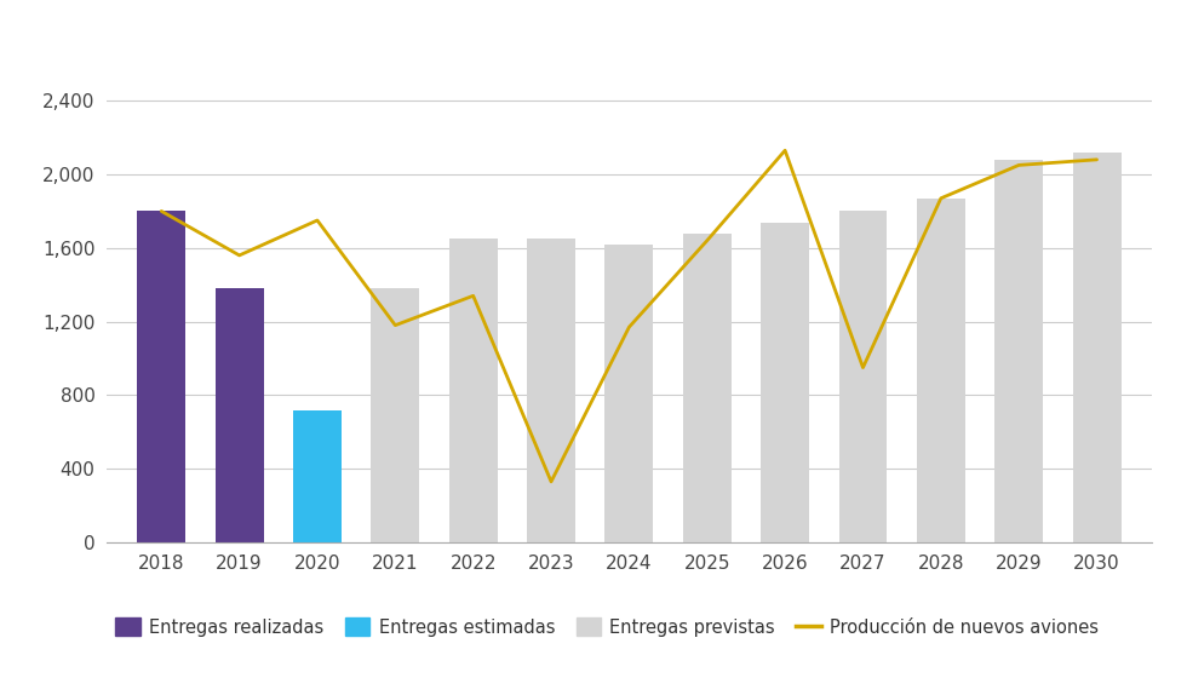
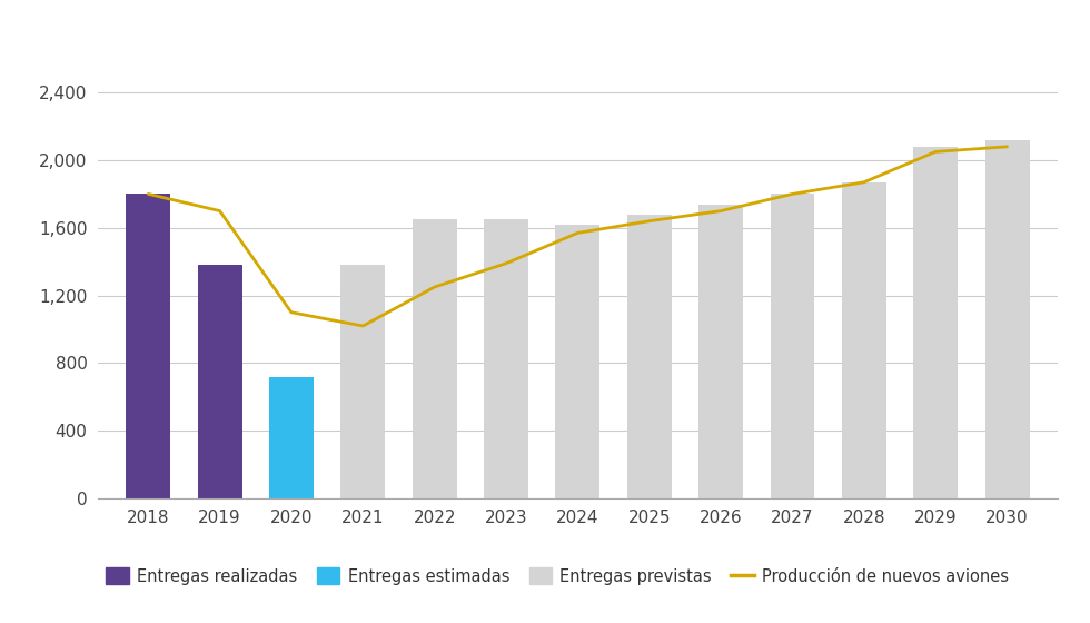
Producción de nuevos aviones/2019: 1,560 -> 1,700
Producción de nuevos aviones/2020: 1,750 -> 1,100
Producción de nuevos aviones/2021: 1,180 -> 1,020
Producción de nuevos aviones/2022: 1,340 -> 1,250
Producción de nuevos aviones/2023: 330 -> 1,390
Producción de nuevos aviones/2024: 1,170 -> 1,570
Producción de nuevos aviones/2026: 2,130 -> 1,700
Producción de nuevos aviones/2027: 950 -> 1,800
